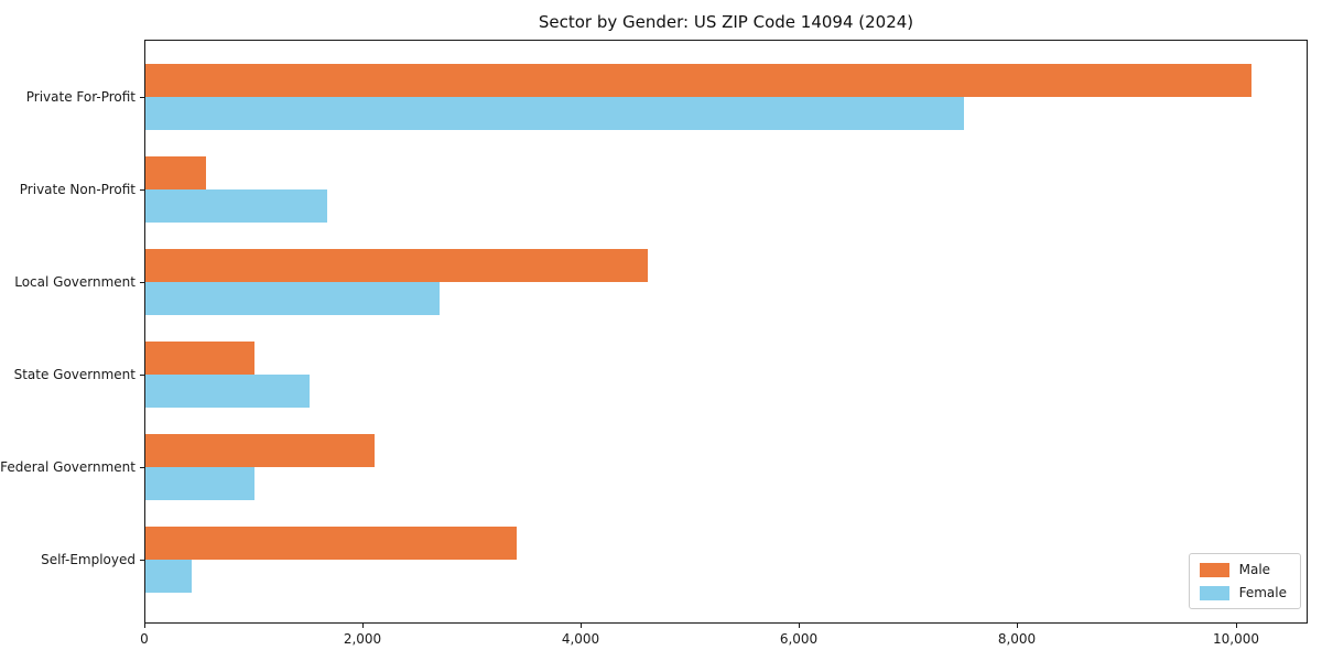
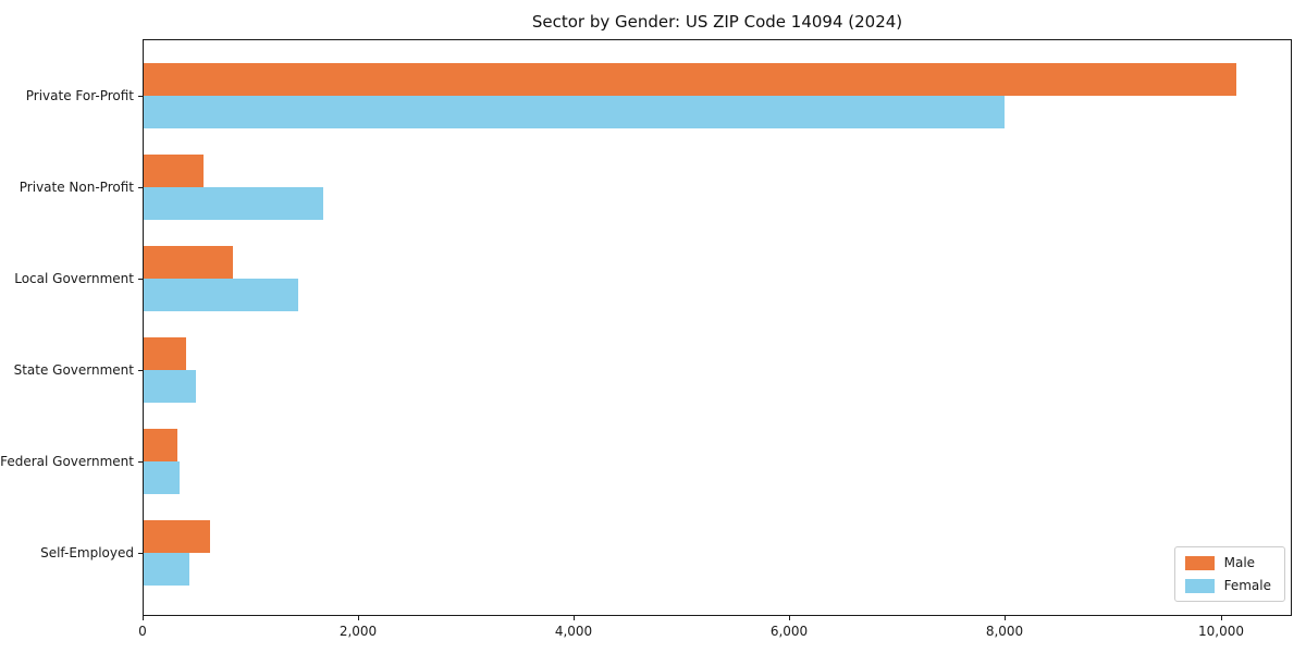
Female/Private For-Profit: 7500 -> 8000
Male/Local Government: 4600 -> 800
Female/Local Government: 2700 -> 1400
Male/State Government: 1000 -> 400
Female/State Government: 1500 -> 500
Male/Federal Government: 2100 -> 300
Female/Federal Government: 1000 -> 300
Male/Self-Employed: 3400 -> 600
